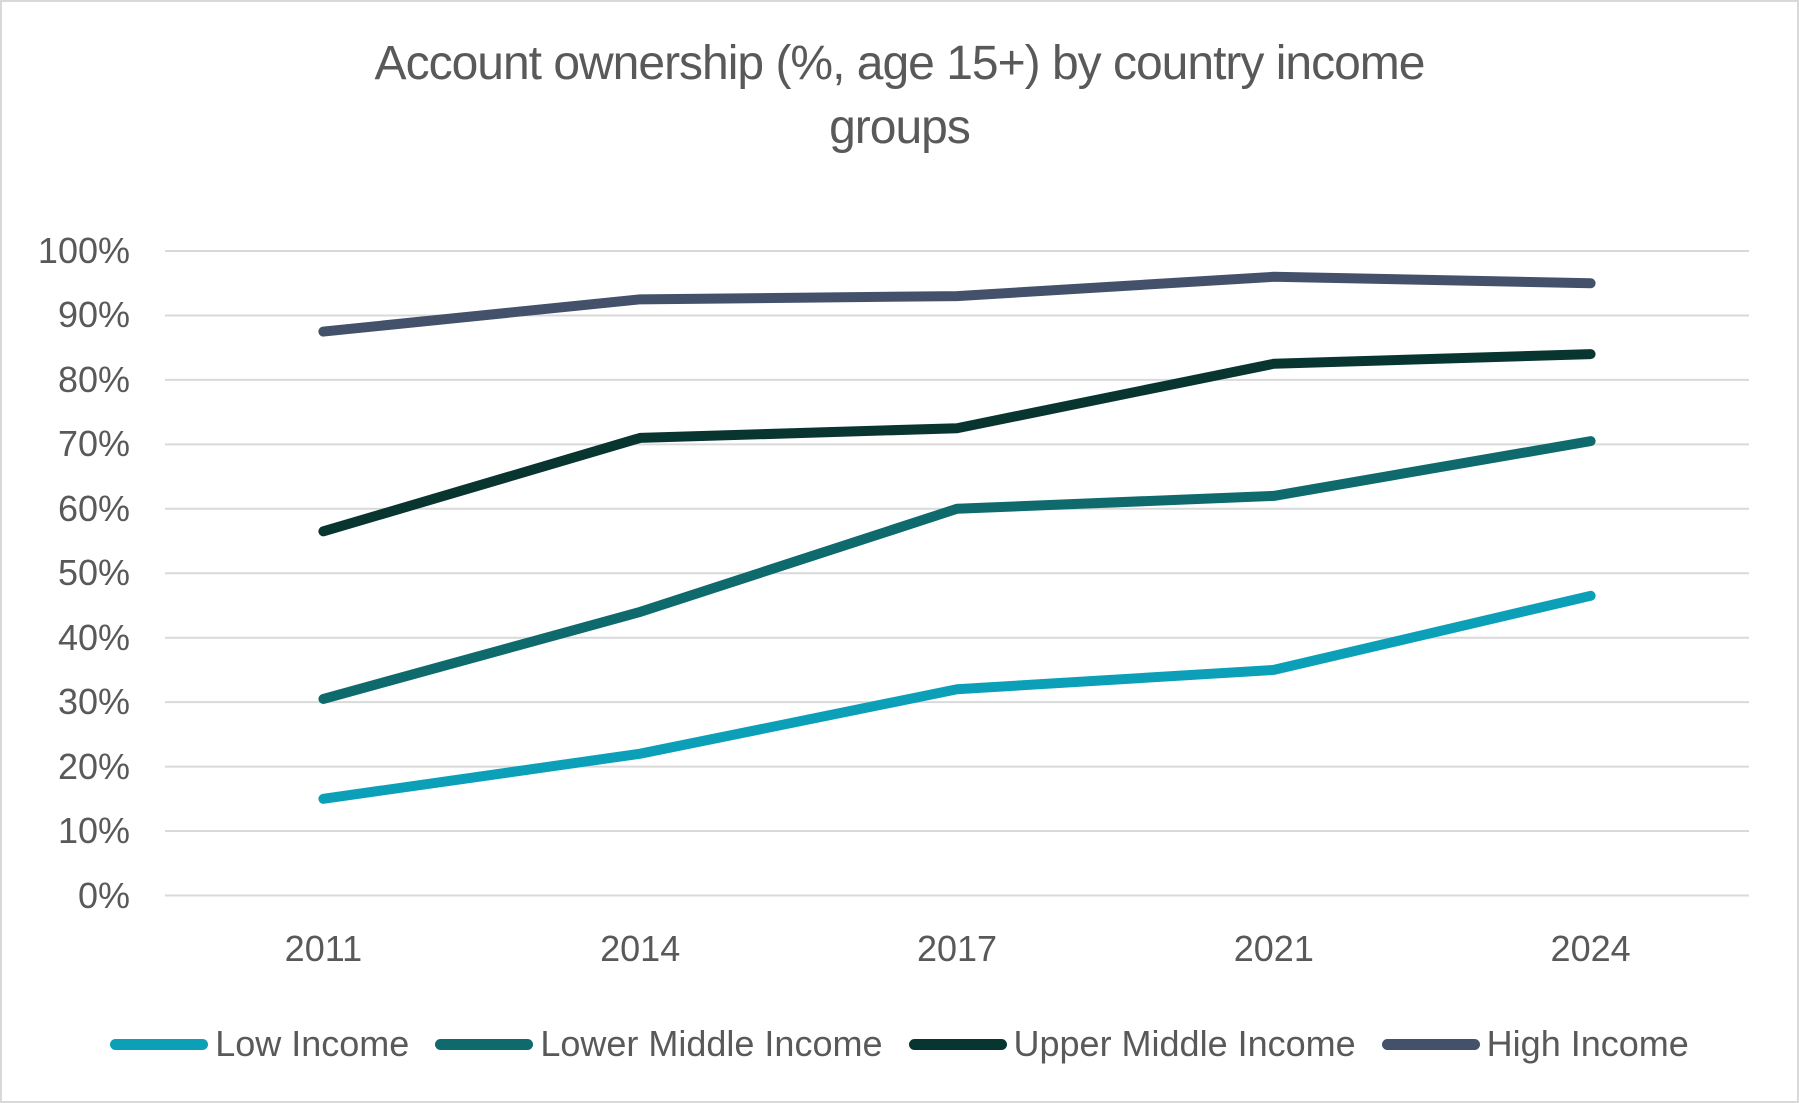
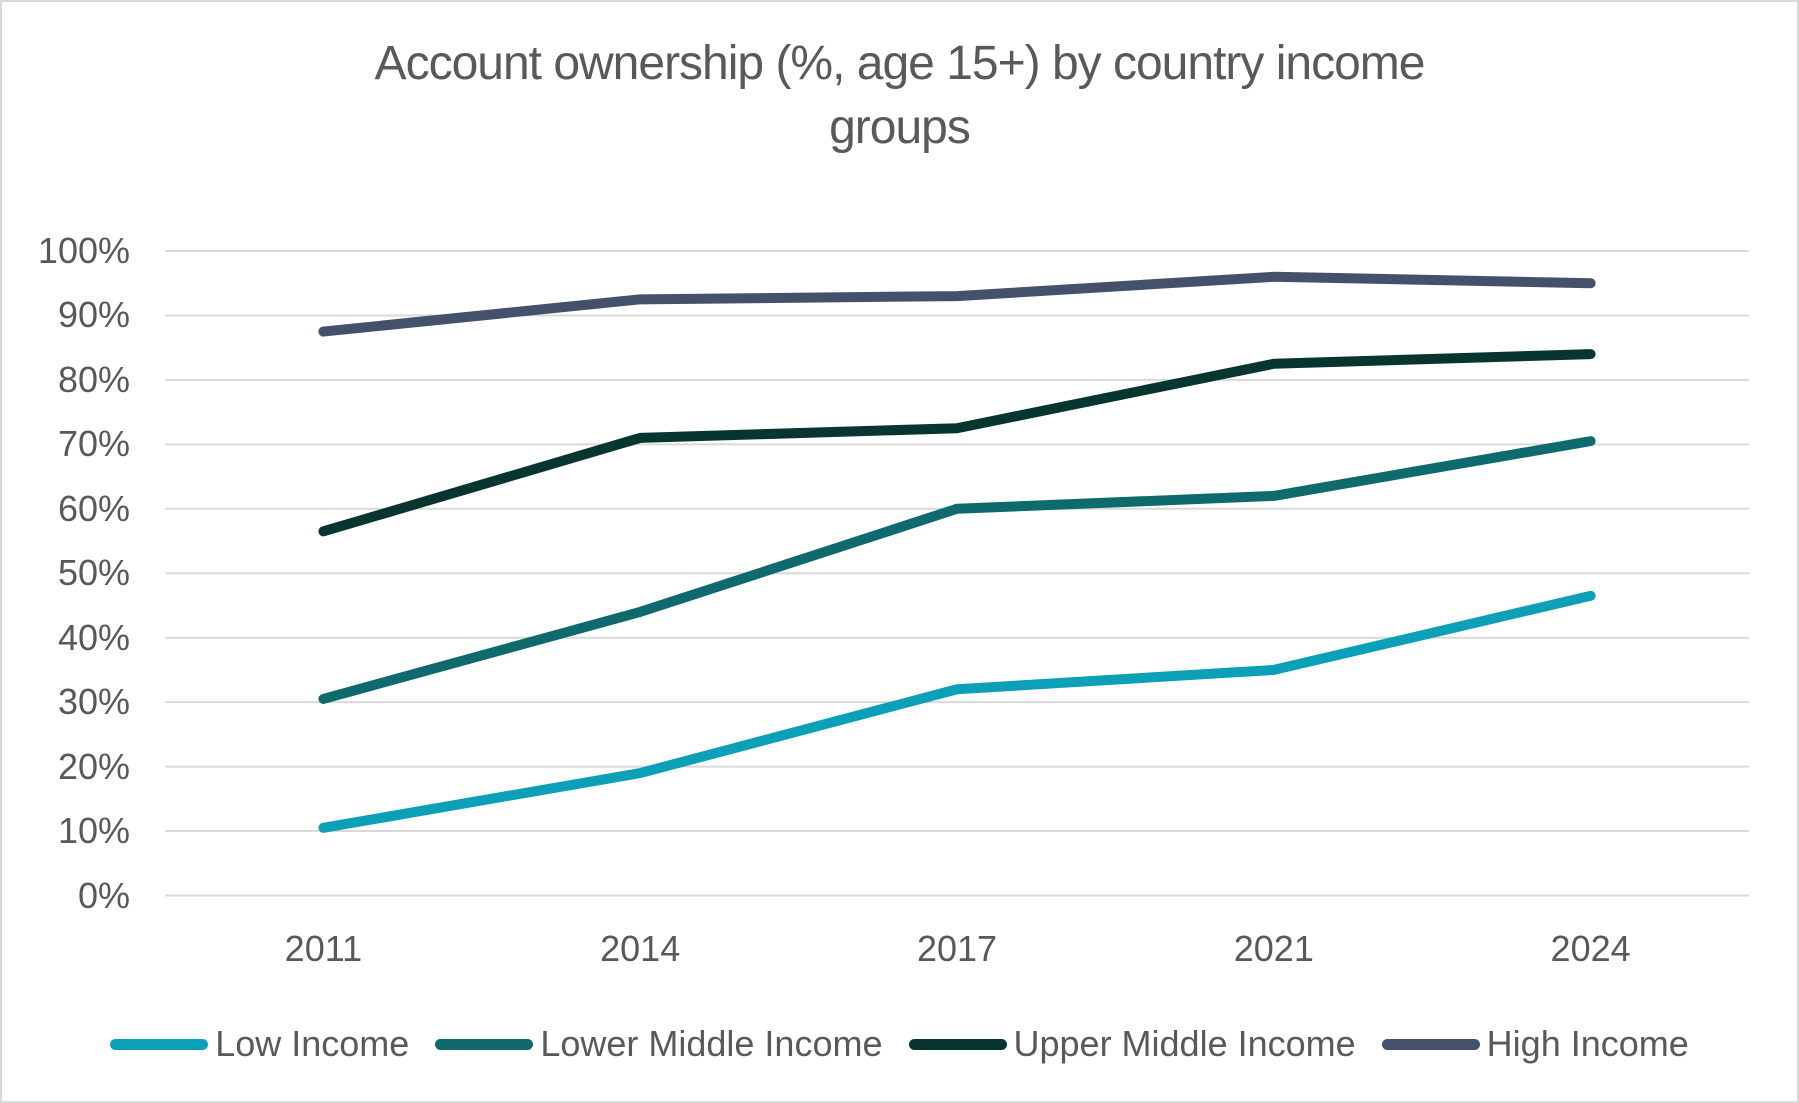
Low Income/2011: 15% -> 10%
Low Income/2014: 22% -> 19%
